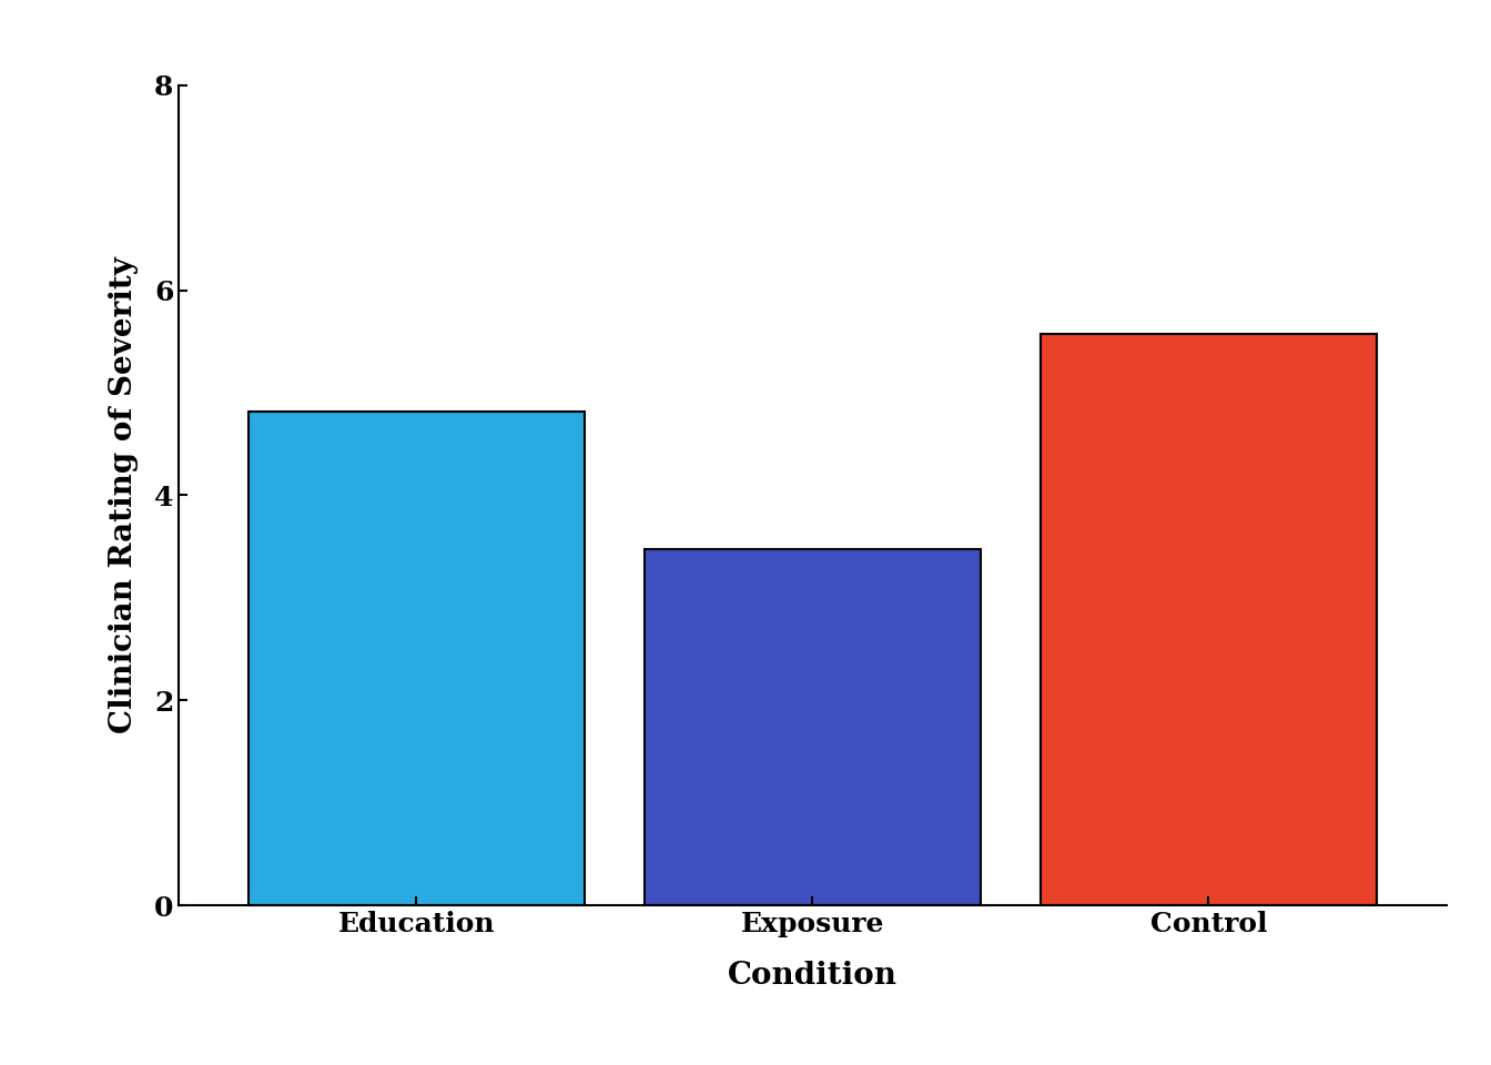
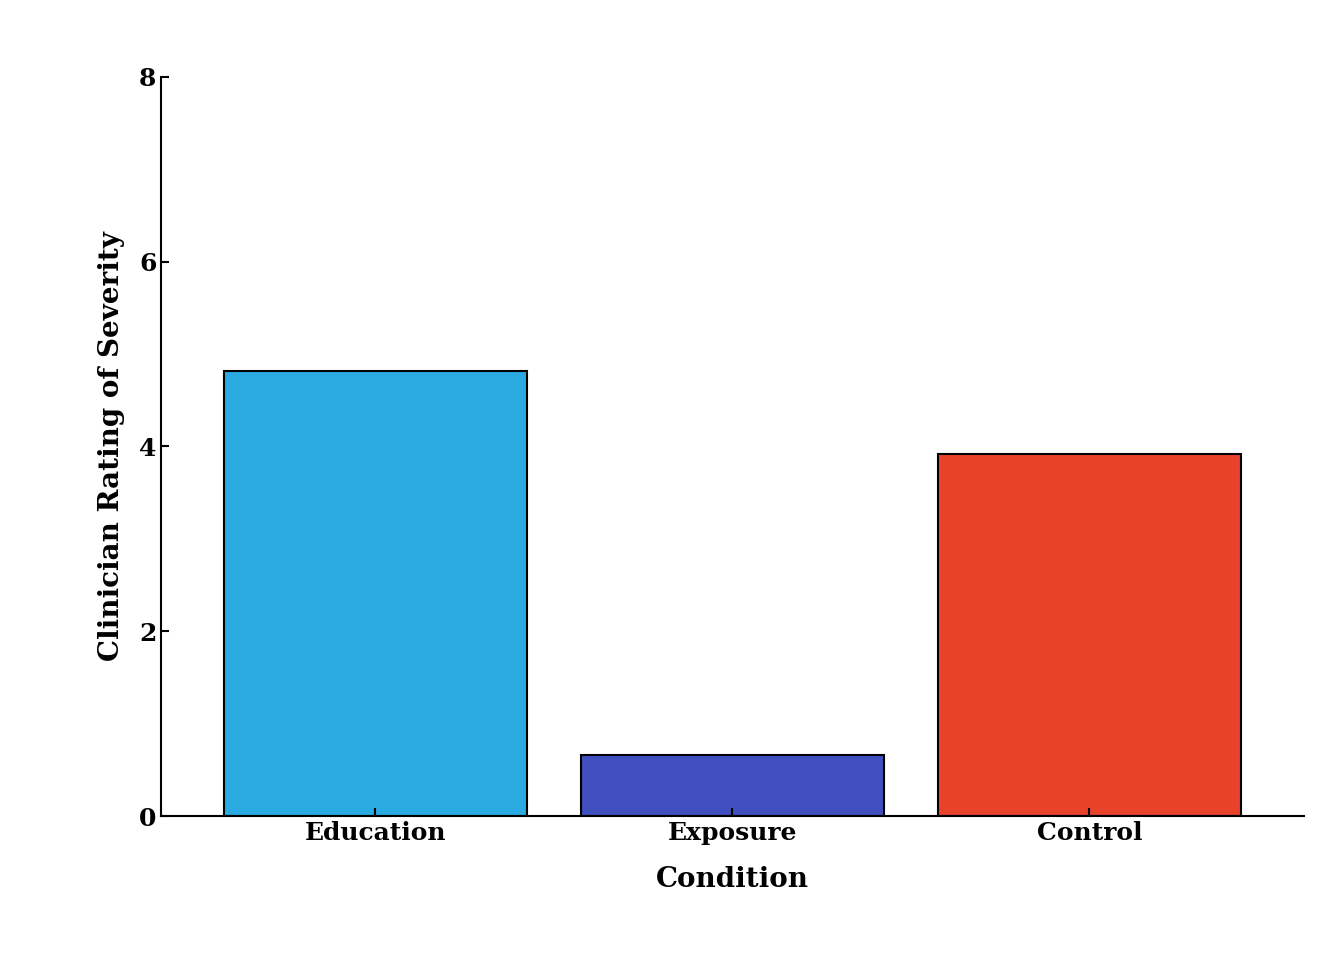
Exposure: 3.47 -> 0.66
Control: 5.57 -> 3.92
